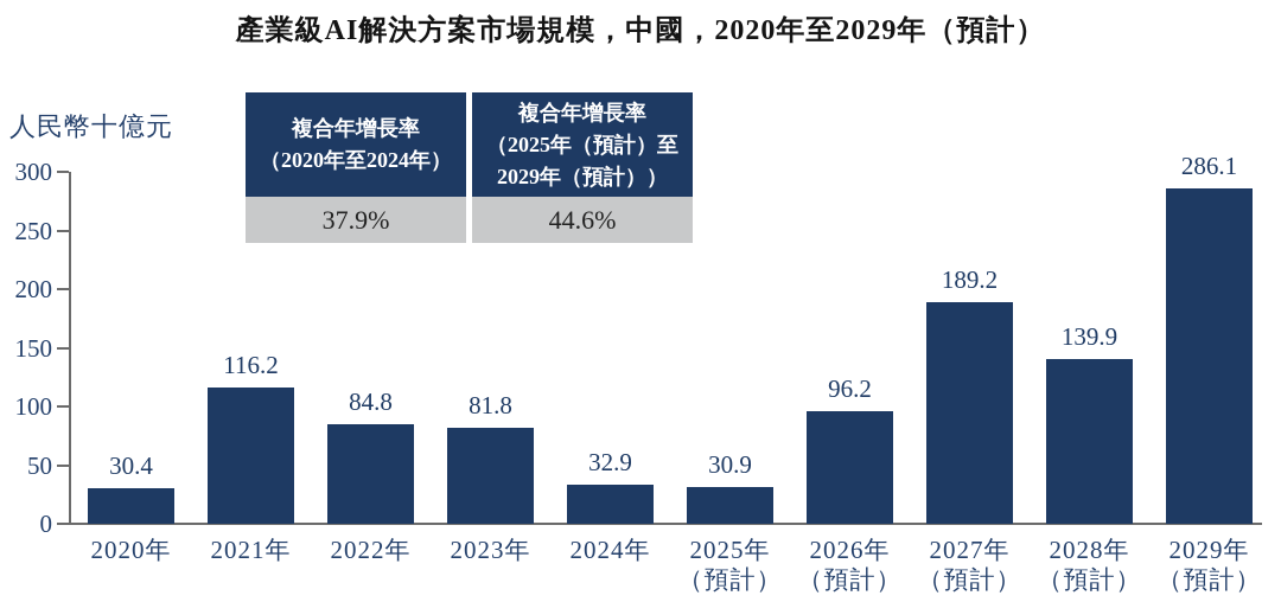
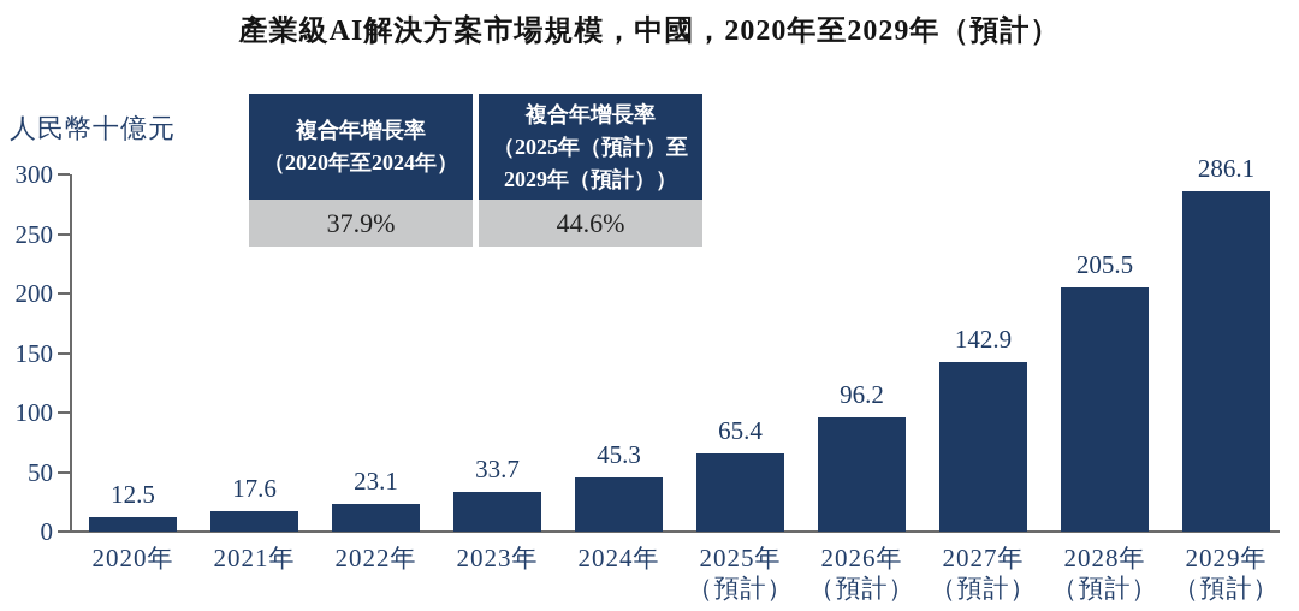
2020年: 30.4 -> 12.5
2021年: 116.2 -> 17.6
2022年: 84.8 -> 23.1
2023年: 81.8 -> 33.7
2024年: 32.9 -> 45.3
2025年: 30.9 -> 65.4
2027年: 189.2 -> 142.9
2028年: 139.9 -> 205.5
